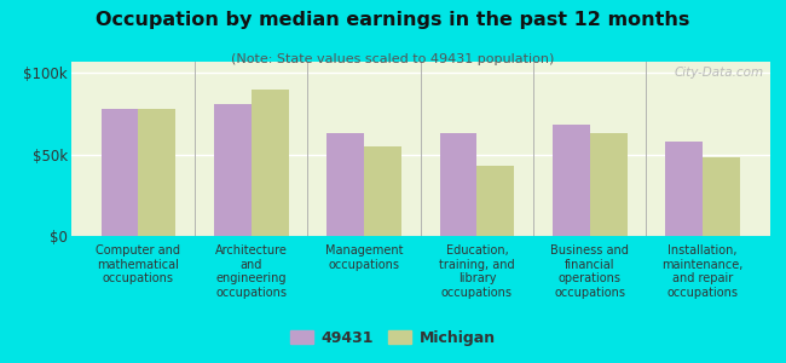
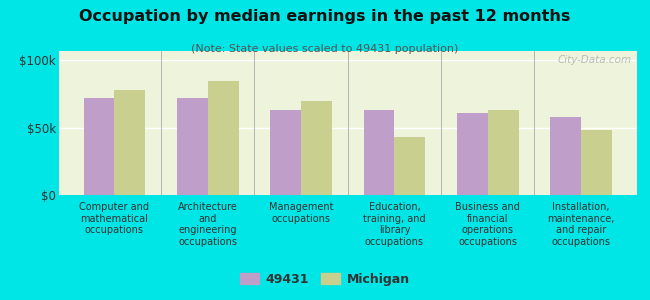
49431/Computer and mathematical occupations: $78k -> $72k
49431/Architecture and engineering occupations: $81k -> $72k
Michigan/Architecture and engineering occupations: $90k -> $85k
Michigan/Management occupations: $55k -> $70k
49431/Business and financial operations occupations: $68k -> $61k
